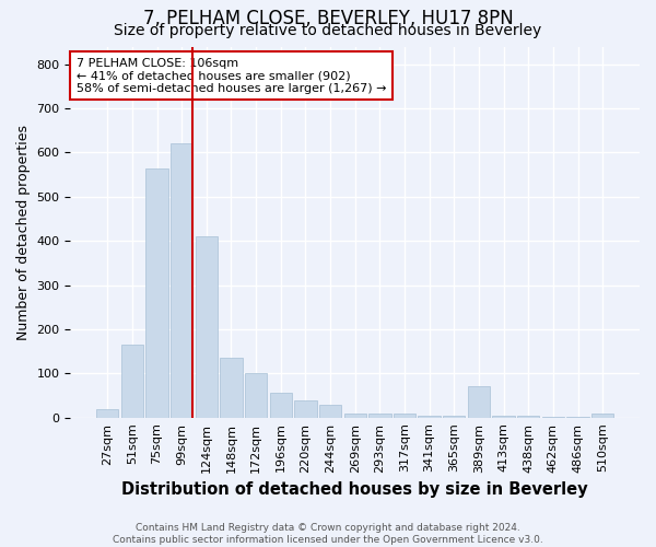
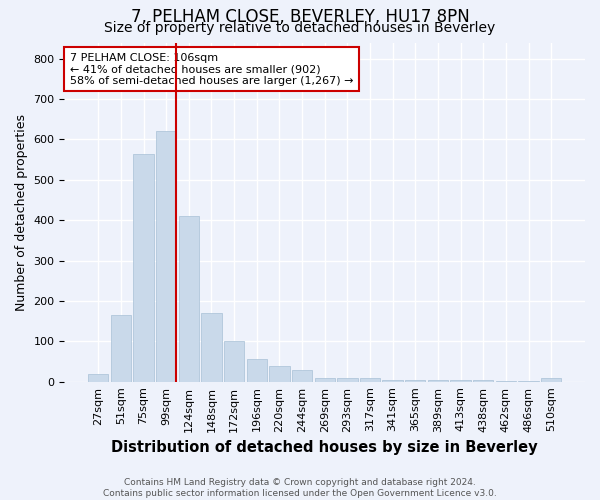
148sqm: 135 -> 170
389sqm: 70 -> 4
